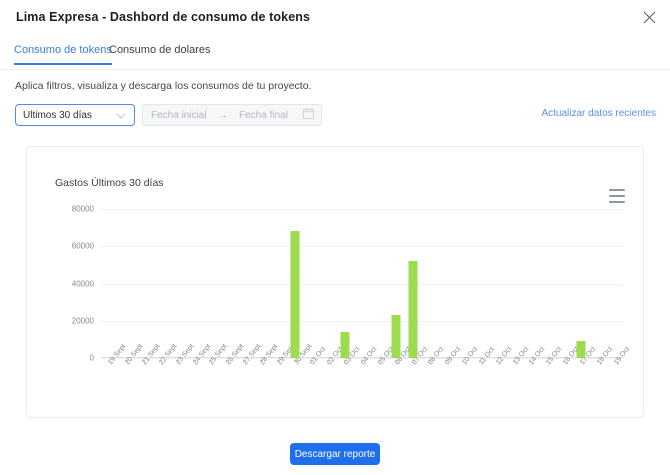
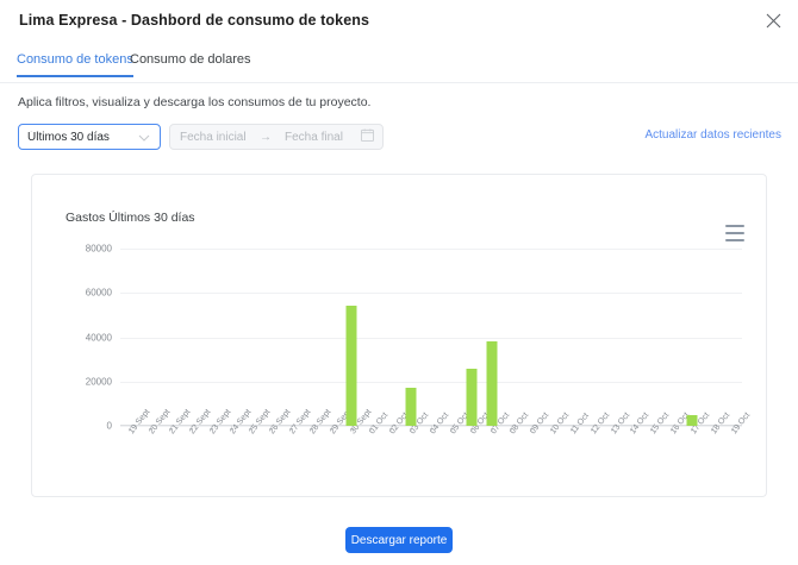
30 Sept: 68000 -> 54000
03 Oct: 14000 -> 17000
06 Oct: 23000 -> 26000
07 Oct: 52000 -> 38000
17 Oct: 9000 -> 5000
